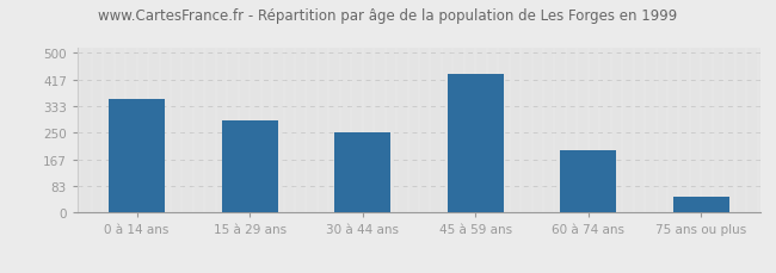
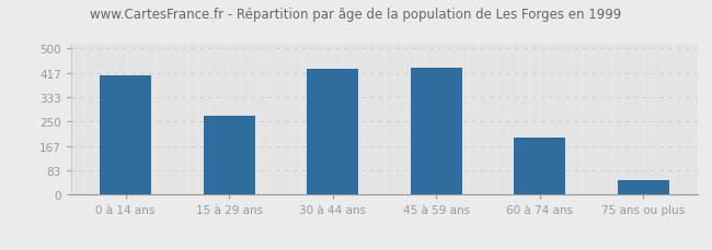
0 à 14 ans: 355 -> 410
15 à 29 ans: 290 -> 270
30 à 44 ans: 250 -> 430
